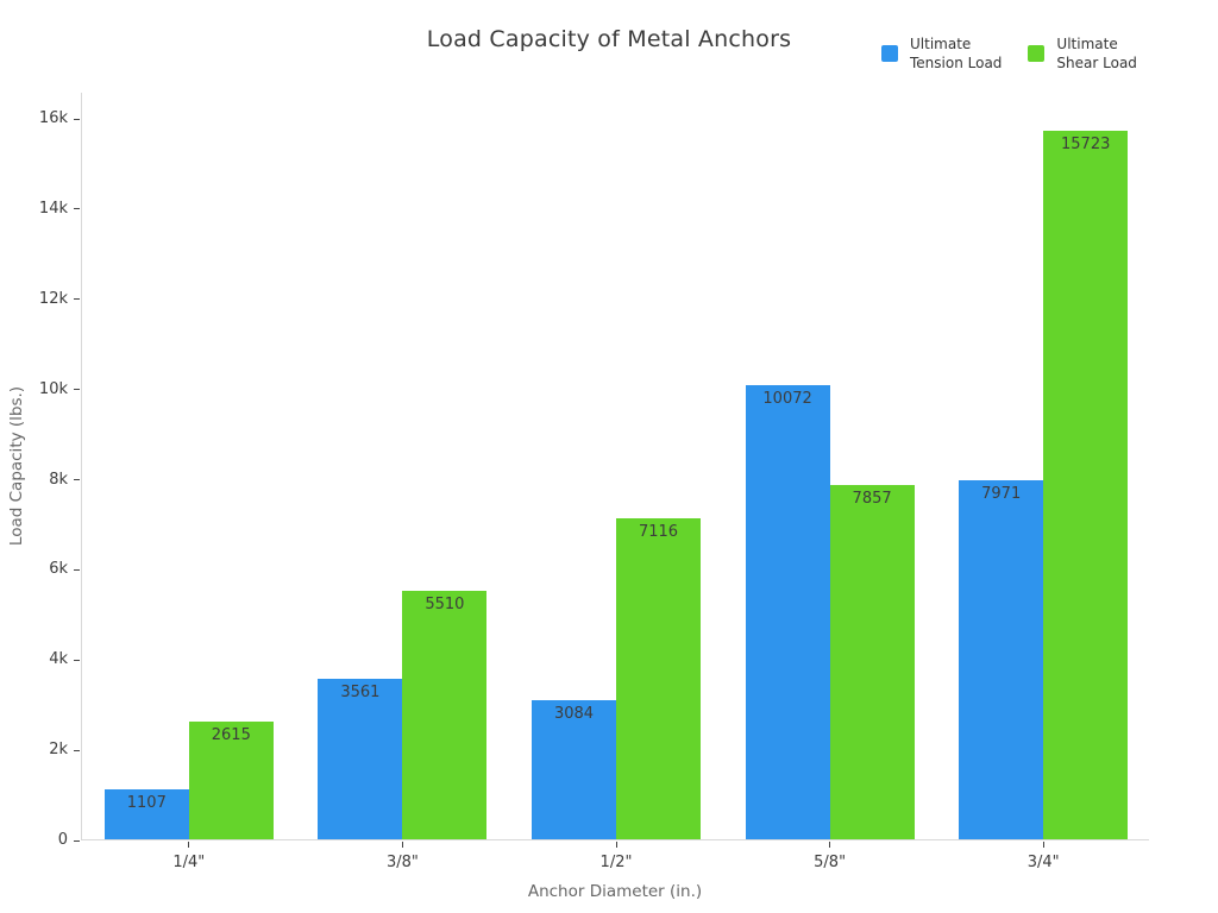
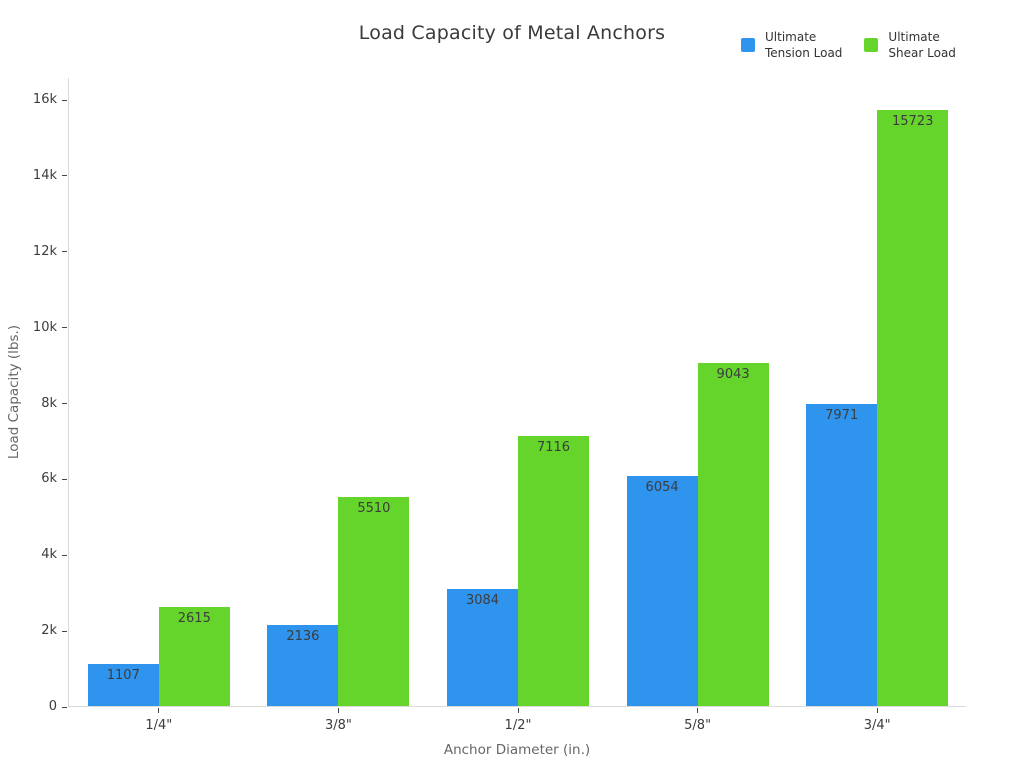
Ultimate Tension Load/3/8": 3561 -> 2136
Ultimate Tension Load/5/8": 10072 -> 6054
Ultimate Shear Load/5/8": 7857 -> 9043
